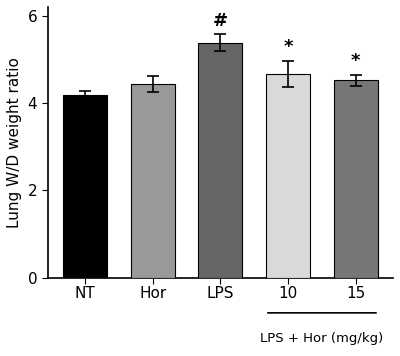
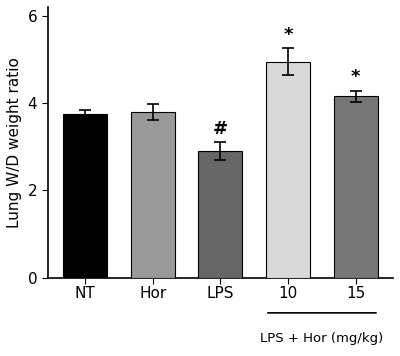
NT: 4.18 -> 3.75
Hor: 4.43 -> 3.80
LPS: 5.38 -> 2.90
10: 4.67 -> 4.95
15: 4.52 -> 4.15
